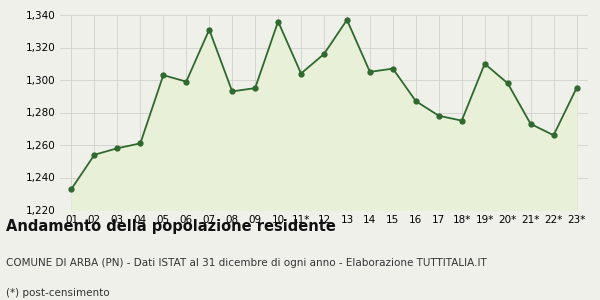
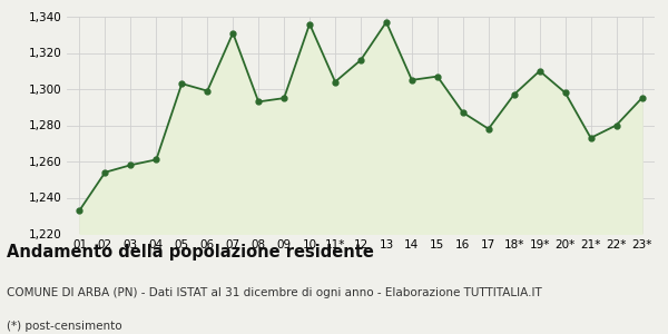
18*: 1,275 -> 1,297
22*: 1,266 -> 1,280
